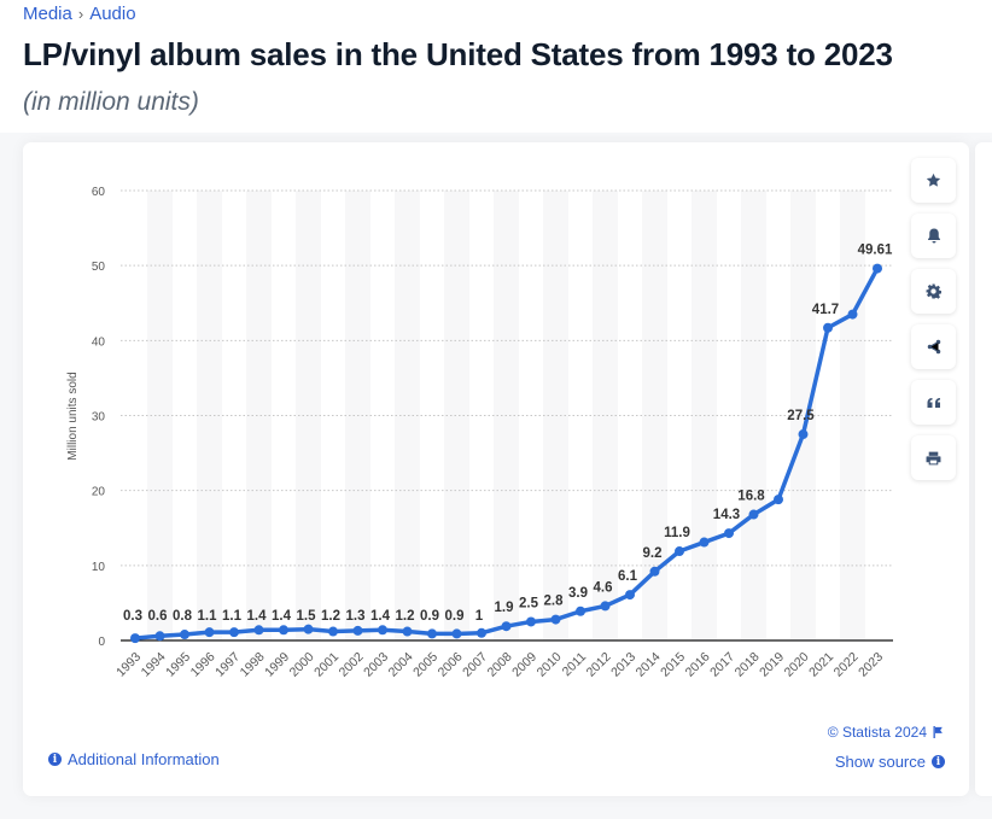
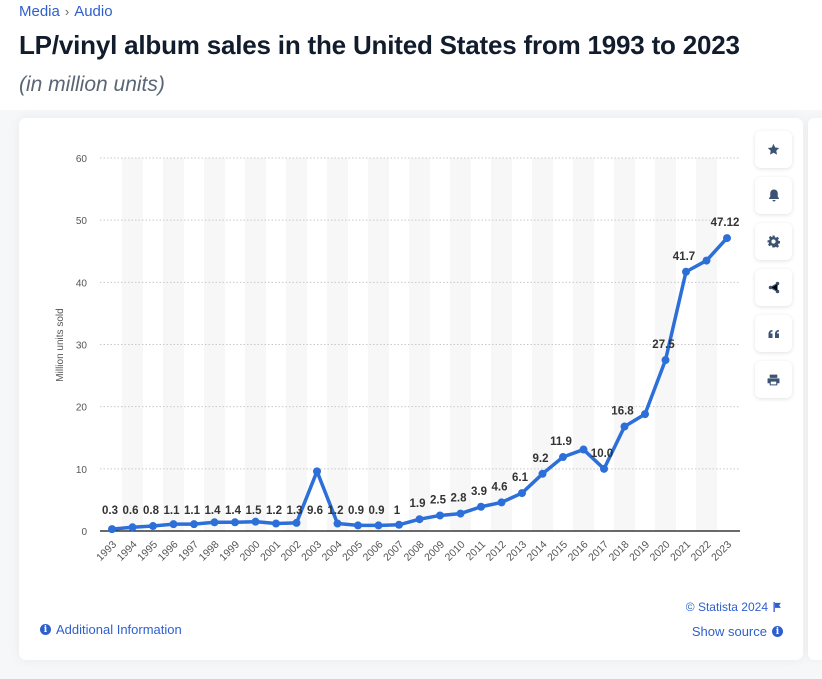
2003: 1.4 -> 9.6
2017: 14.3 -> 10.0
2023: 49.61 -> 47.12
